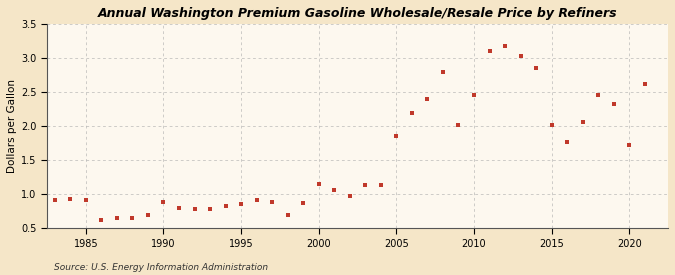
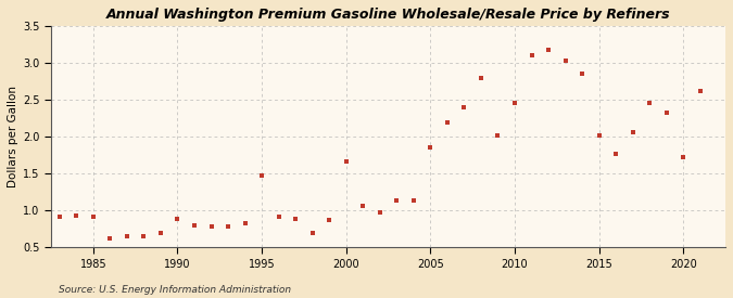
1995: 0.86 -> 1.48
2000: 1.15 -> 1.66
